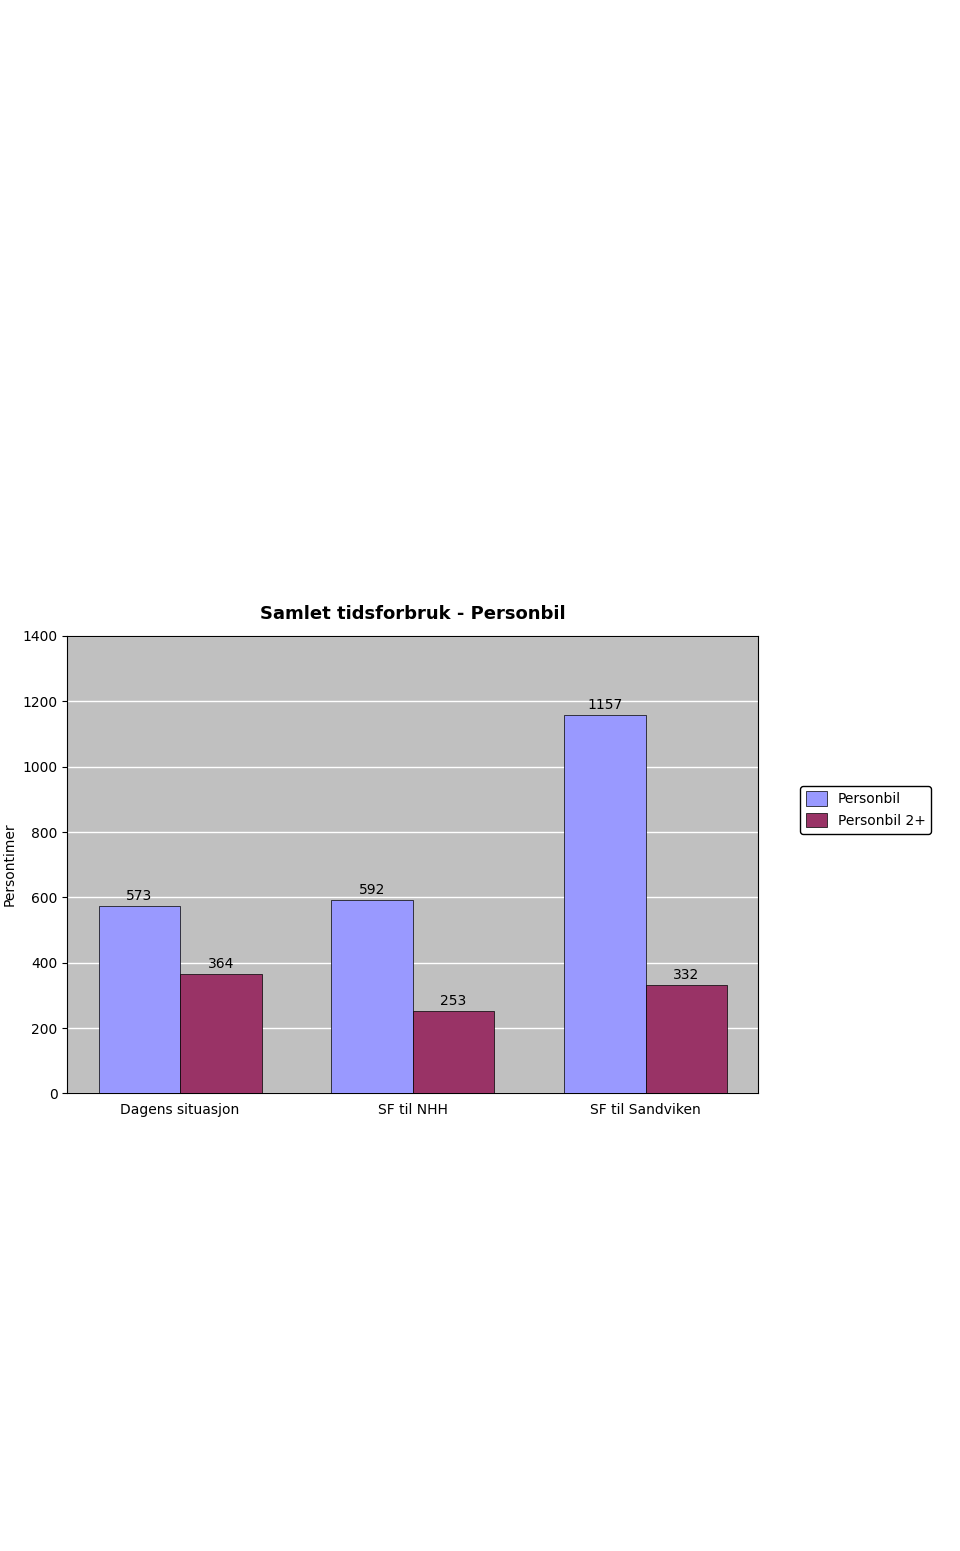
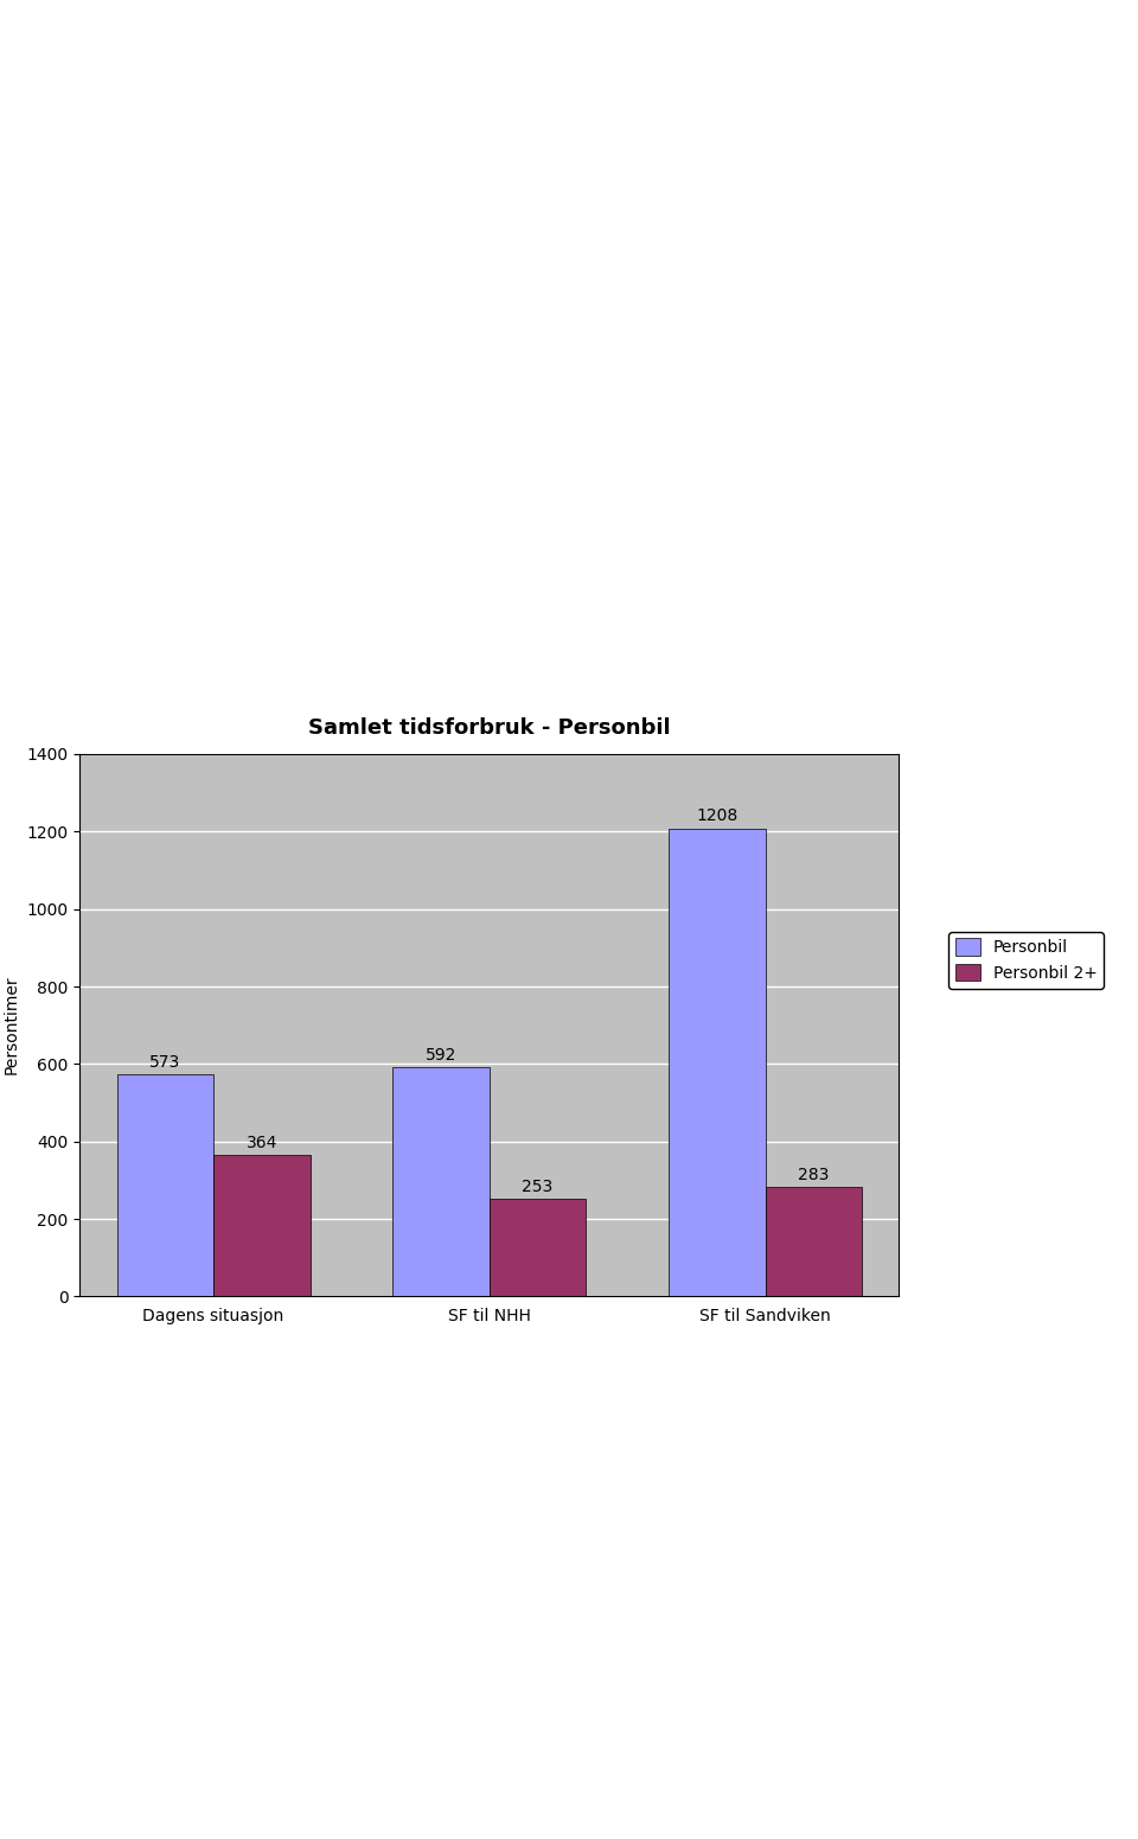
Personbil/SF til Sandviken: 1157 -> 1208
Personbil 2+/SF til Sandviken: 332 -> 283
